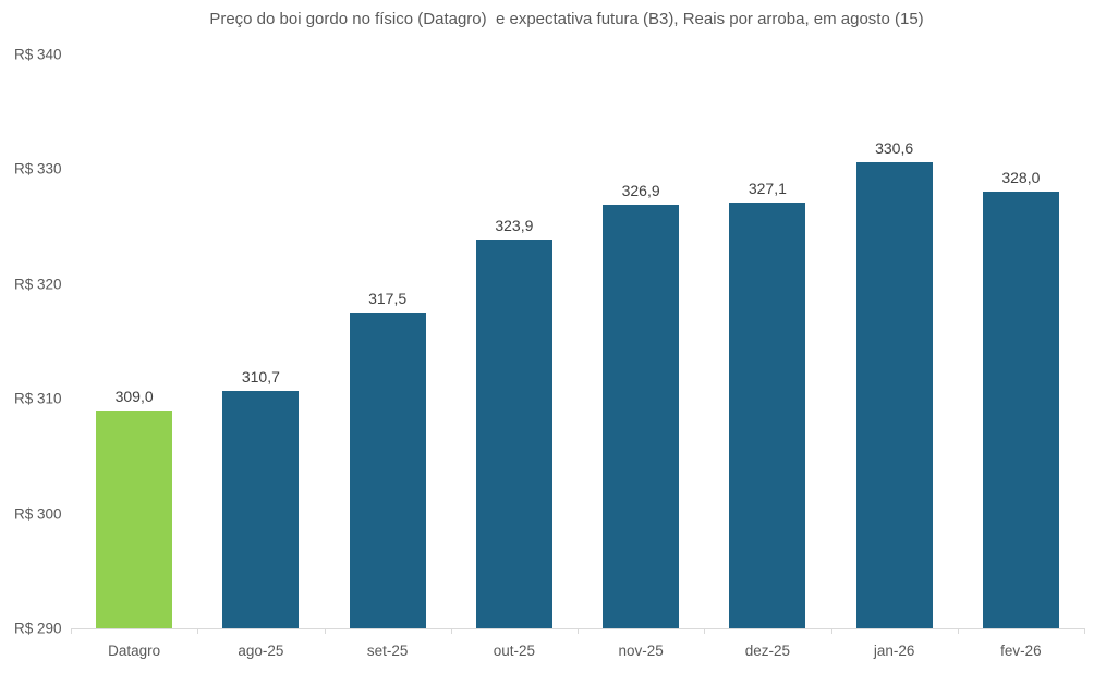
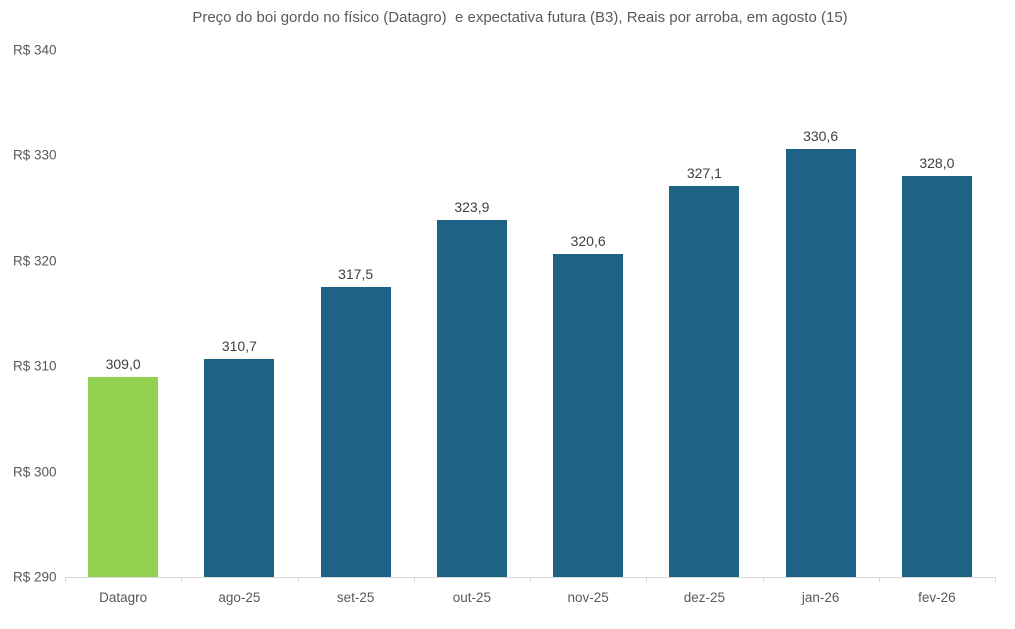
nov-25: 326,9 -> 320,6
